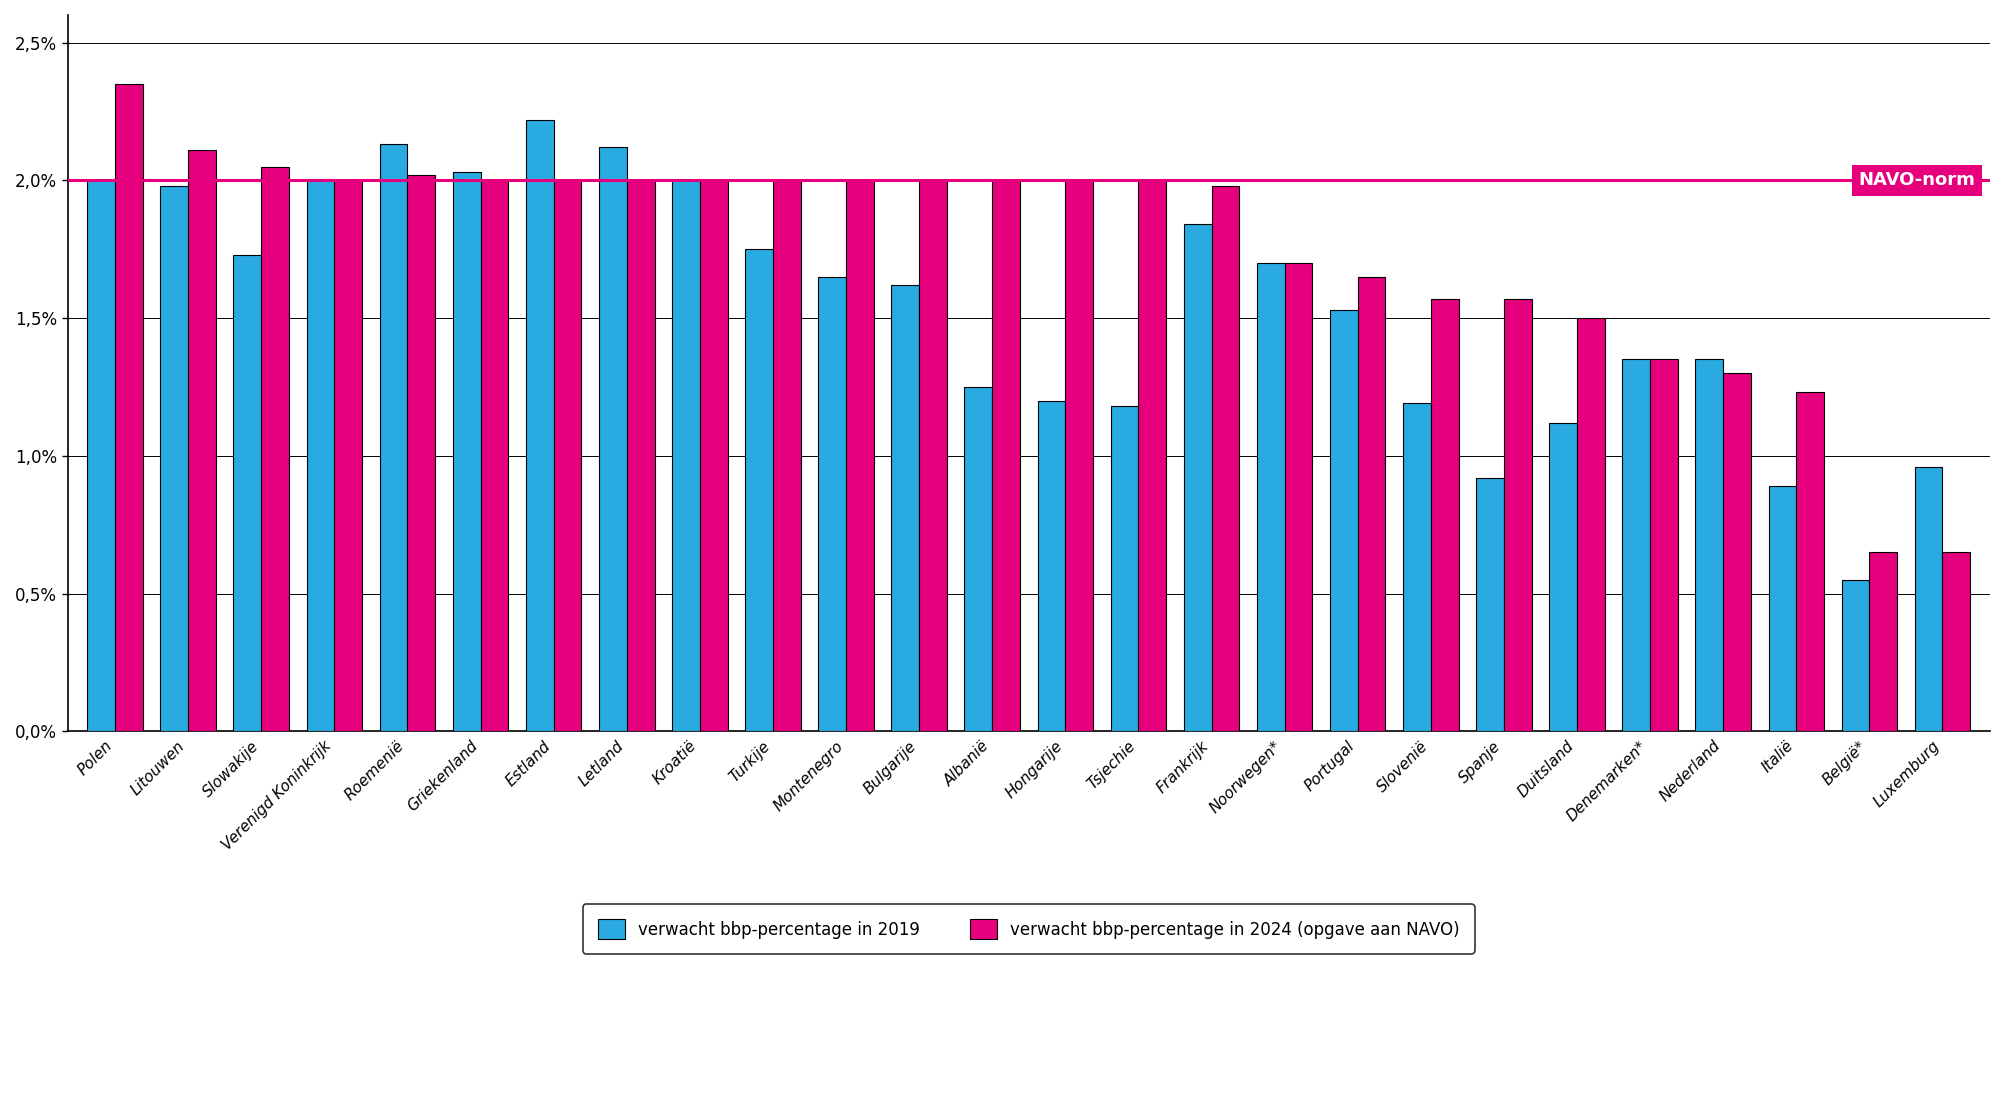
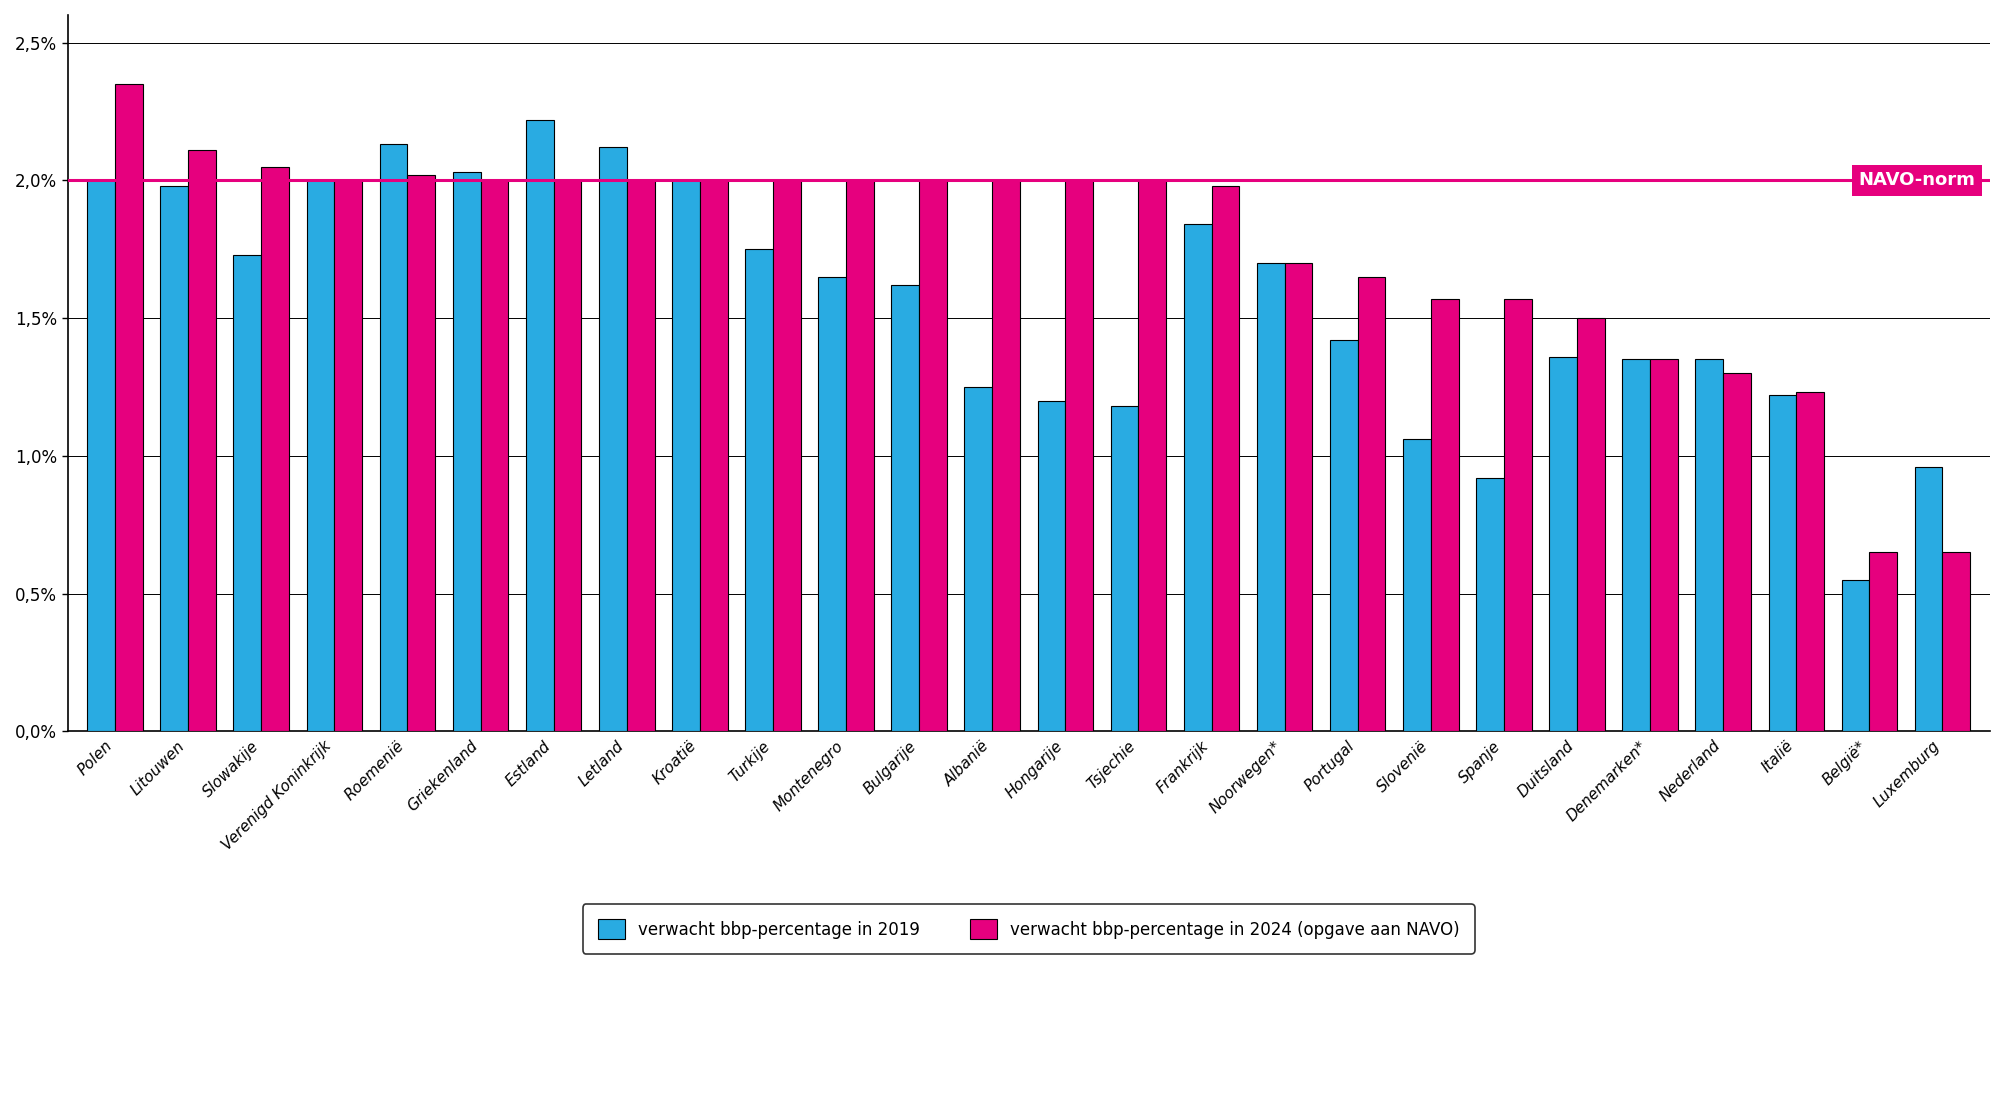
verwacht bbp-percentage in 2019/Portugal: 1,53% -> 1,42%
verwacht bbp-percentage in 2019/Slovenië: 1,19% -> 1,06%
verwacht bbp-percentage in 2019/Duitsland: 1,12% -> 1,36%
verwacht bbp-percentage in 2019/Italië: 0,89% -> 1,22%
